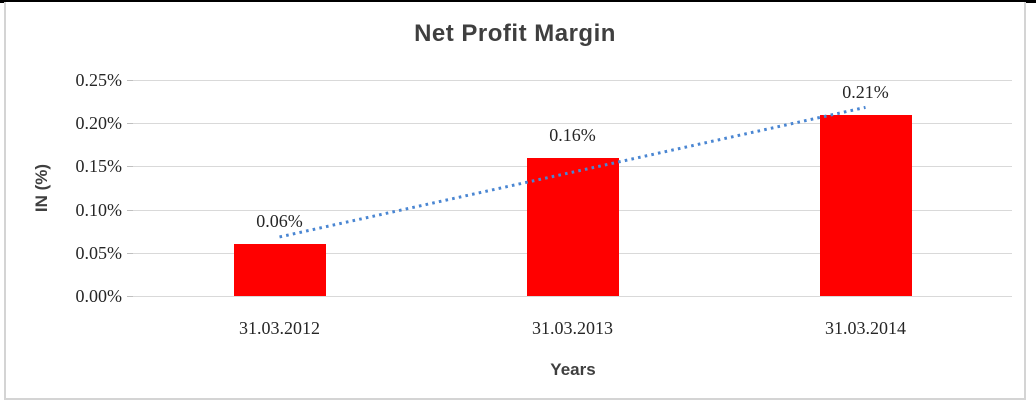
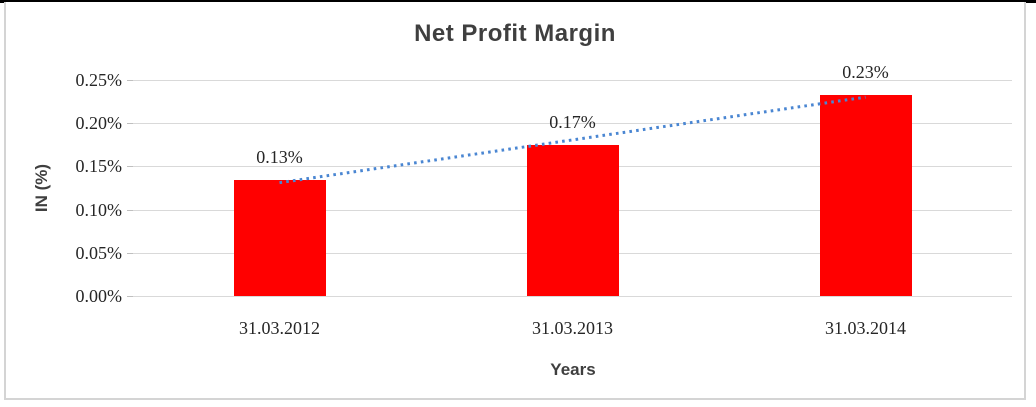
31.03.2012: 0.06% -> 0.13%
31.03.2013: 0.16% -> 0.17%
31.03.2014: 0.21% -> 0.23%
